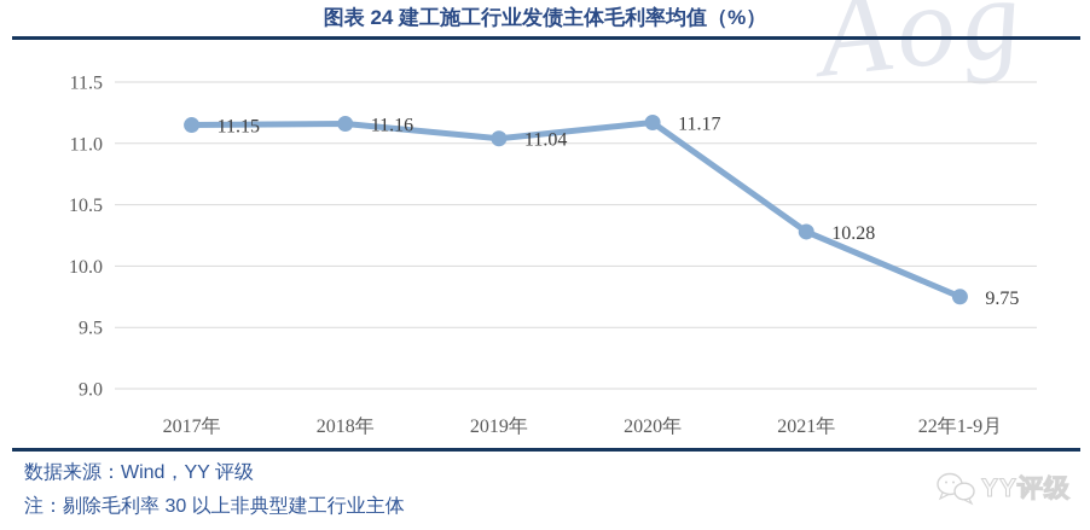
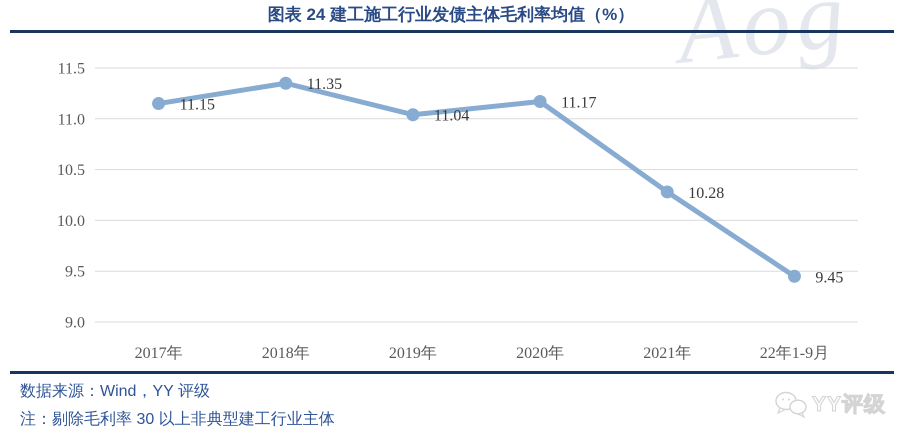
2018年: 11.16 -> 11.35
22年1-9月: 9.75 -> 9.45
